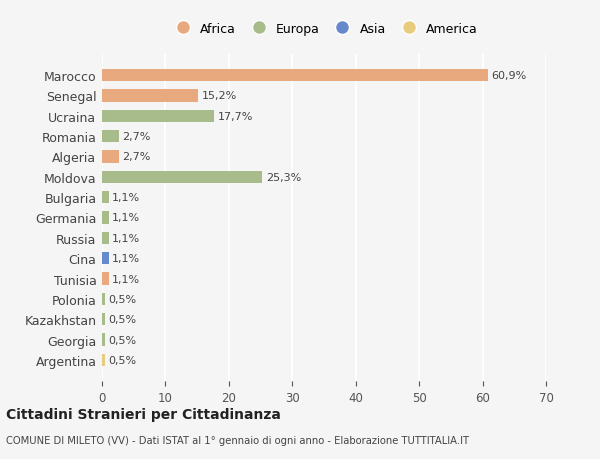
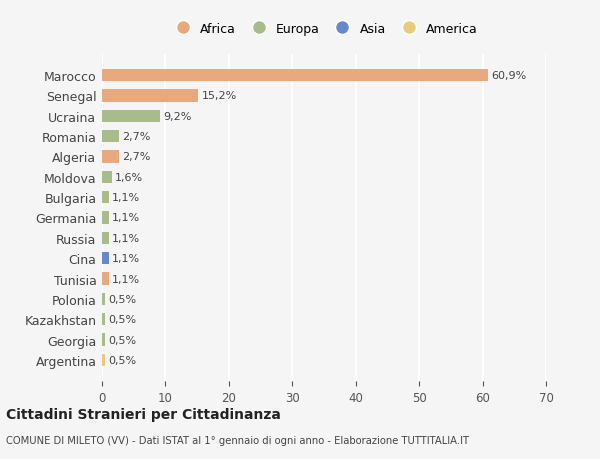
Ucraina: 17,7% -> 9,2%
Moldova: 25,3% -> 1,6%
